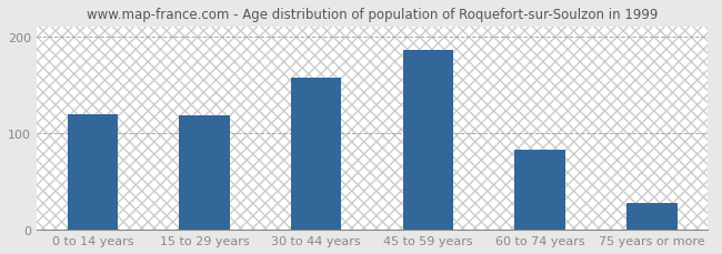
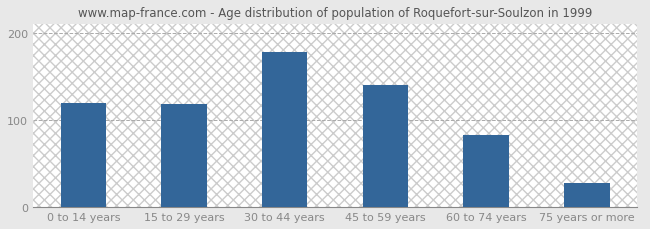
30 to 44 years: 158 -> 178
45 to 59 years: 186 -> 140
